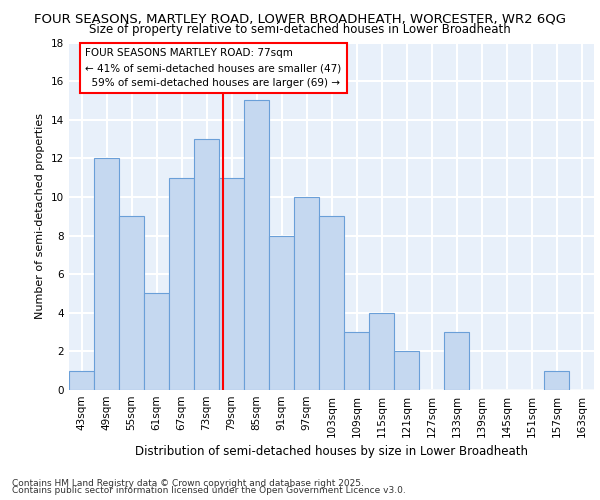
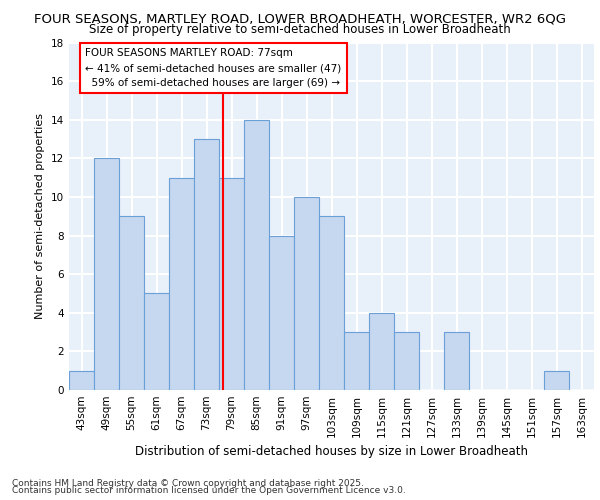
85sqm: 15 -> 14
121sqm: 2 -> 3
